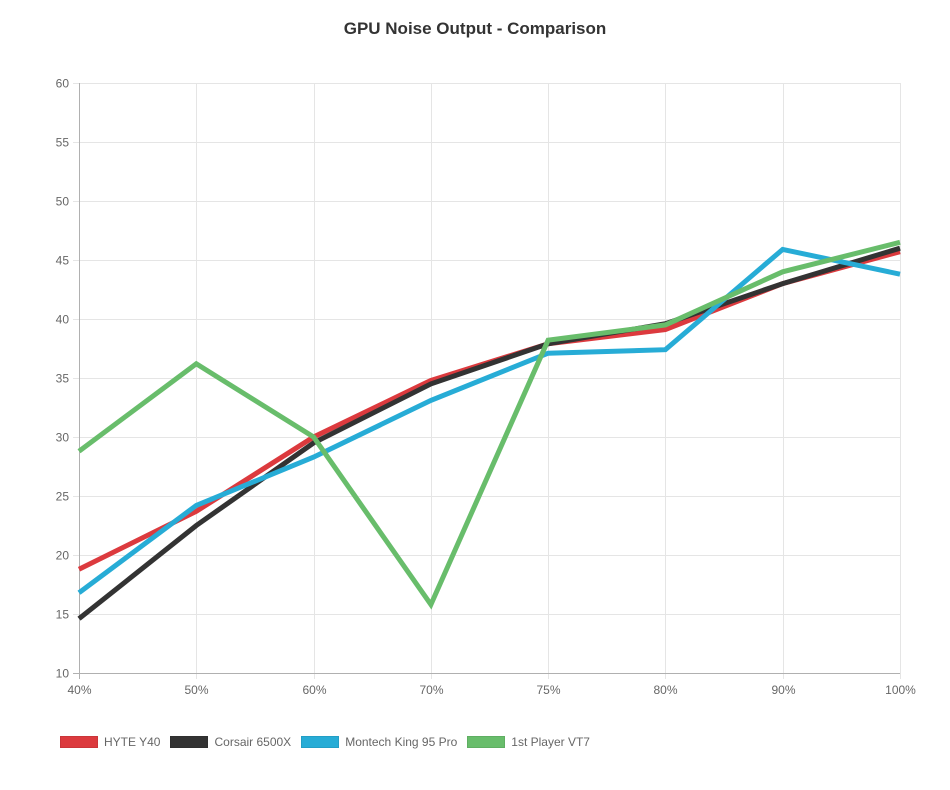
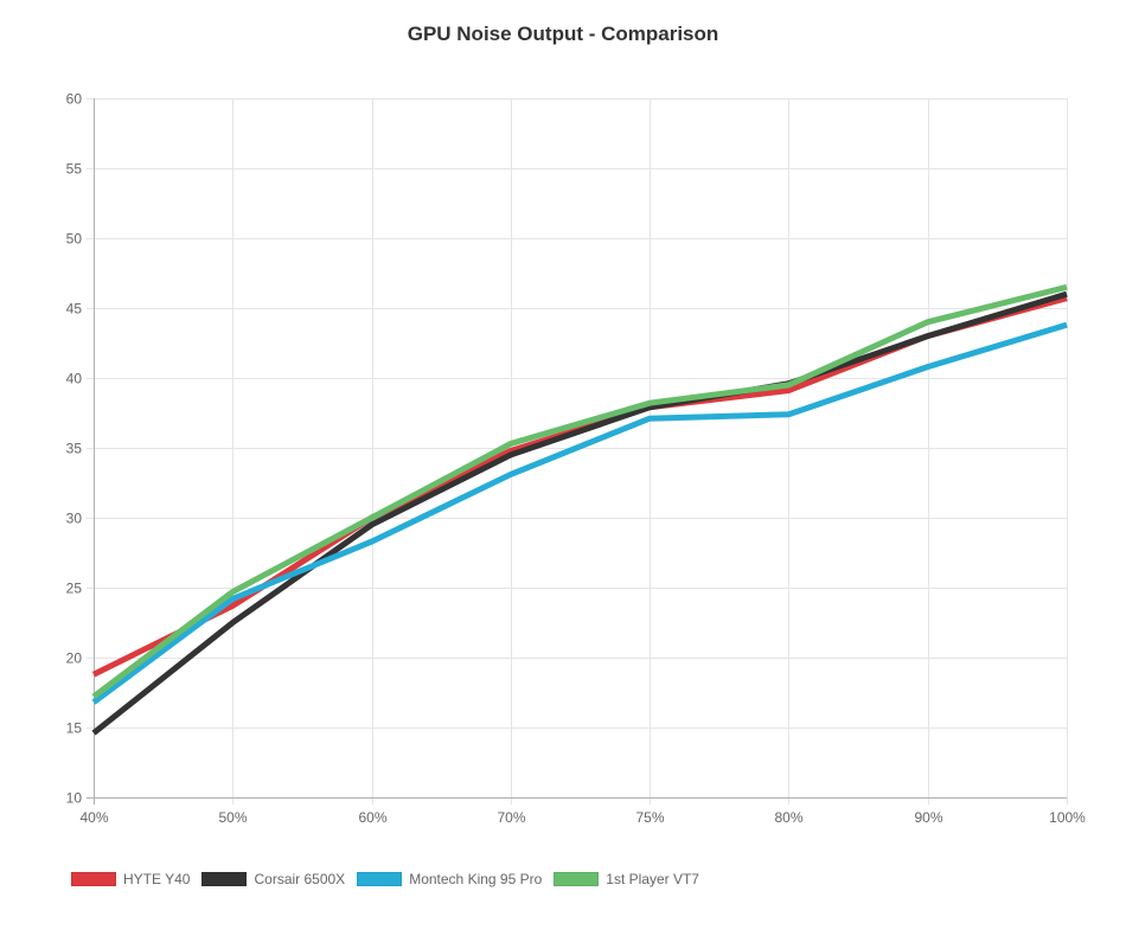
1st Player VT7/40%: 28.8 -> 17.2
1st Player VT7/50%: 36.2 -> 24.7
1st Player VT7/70%: 15.8 -> 35.3
Montech King 95 Pro/90%: 45.9 -> 40.8
